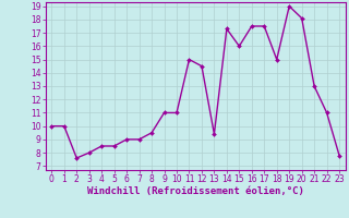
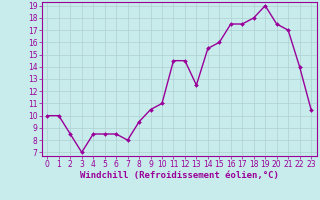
2: 7.6 -> 8.5
3: 8.0 -> 7.0
6: 9.0 -> 8.5
7: 9.0 -> 8.0
9: 11.0 -> 10.5
11: 15.0 -> 14.5
13: 9.4 -> 12.5
14: 17.3 -> 15.5
18: 15.0 -> 18.0
20: 18.1 -> 17.5
21: 13.0 -> 17.0
22: 11.0 -> 14.0
23: 7.8 -> 10.5
